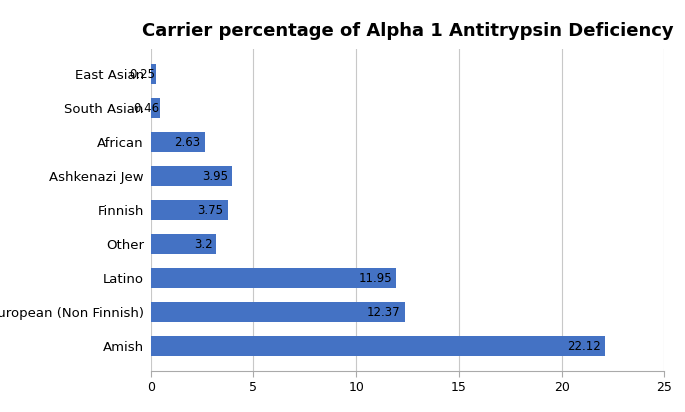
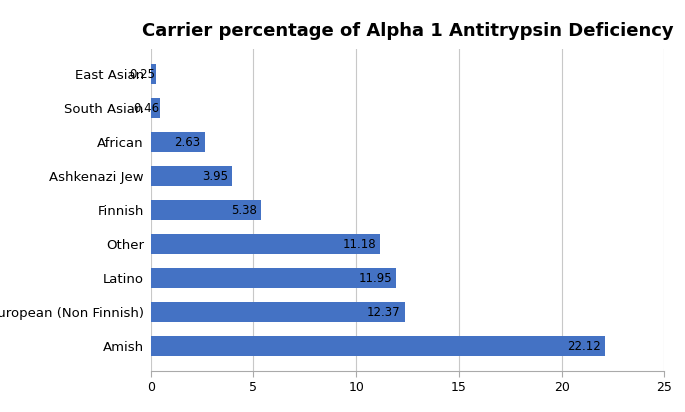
Finnish: 3.75 -> 5.38
Other: 3.2 -> 11.18
